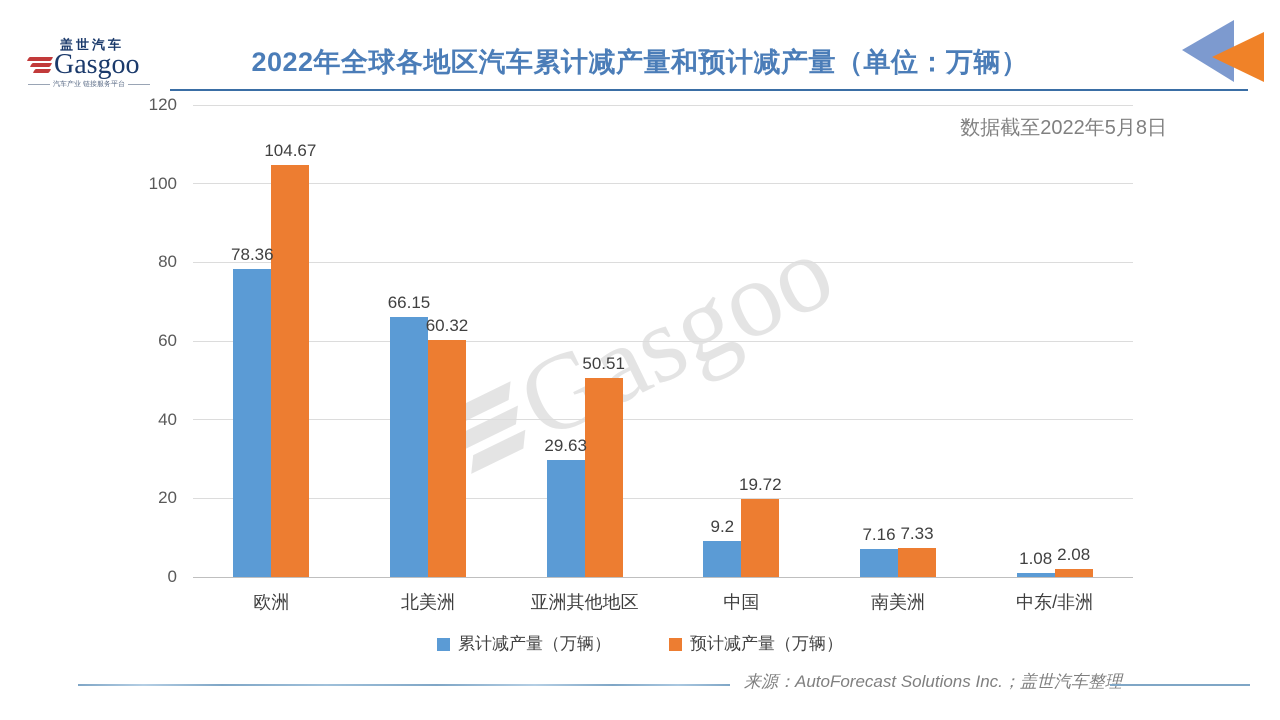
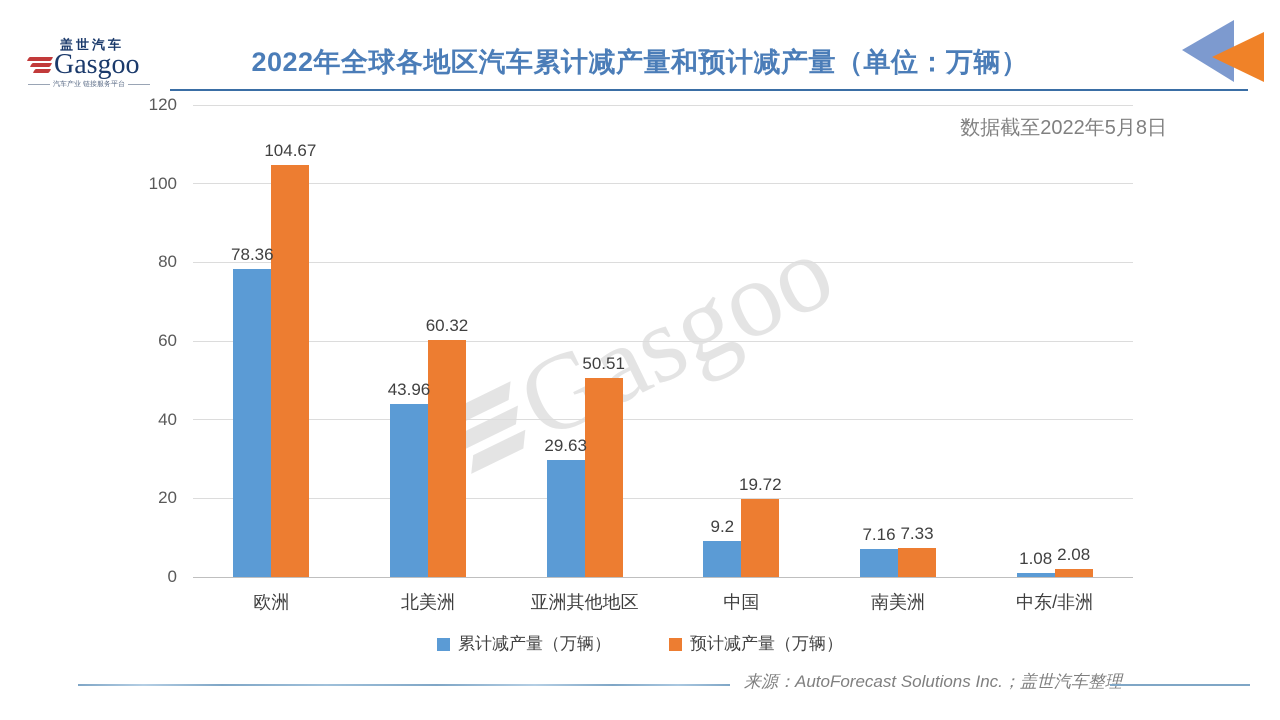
累计减产量（万辆）/北美洲: 66.15 -> 43.96
